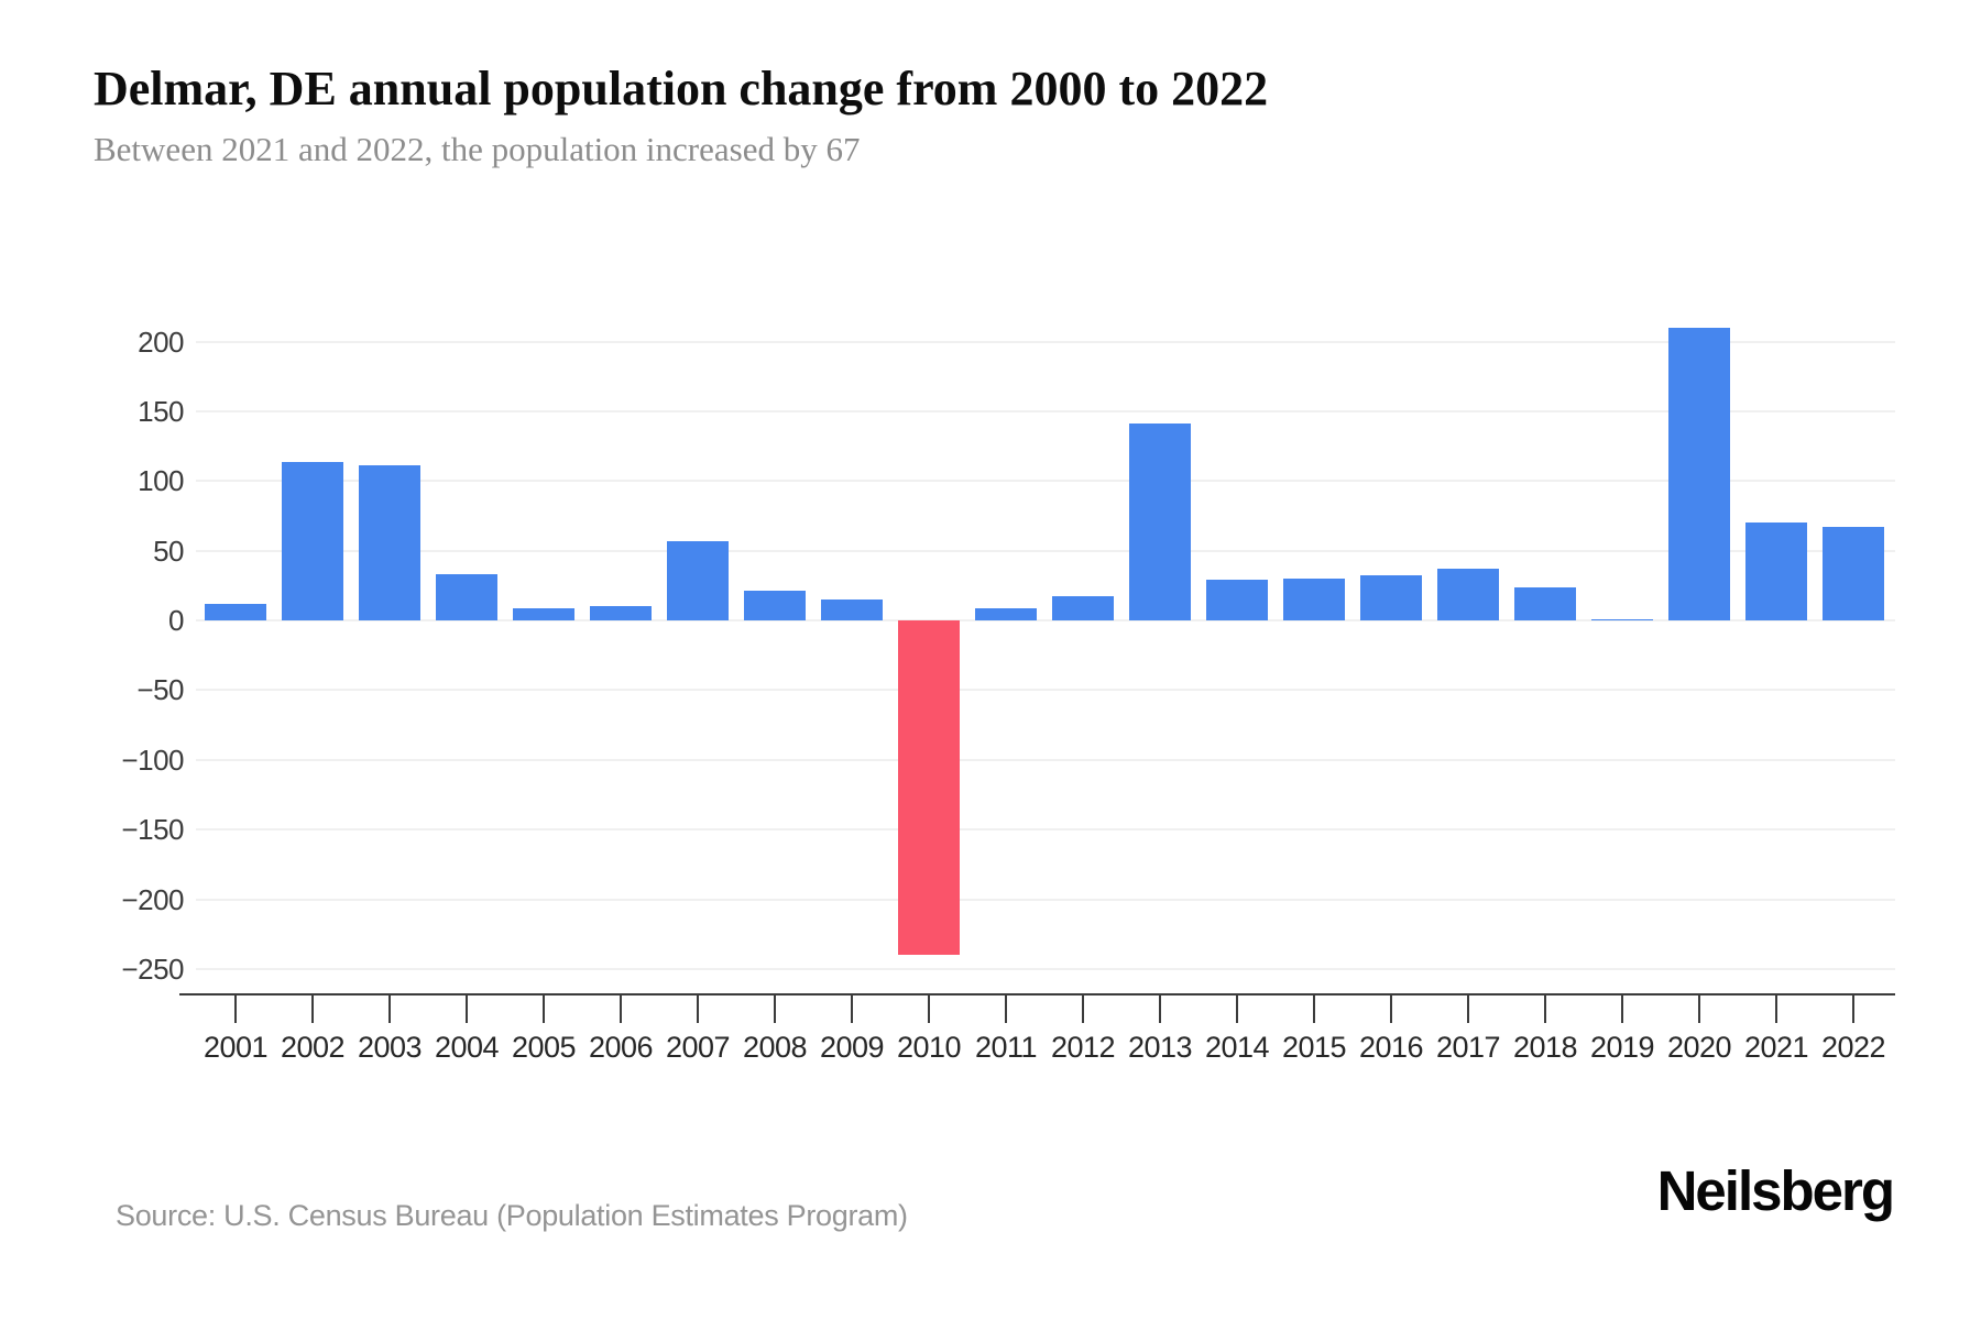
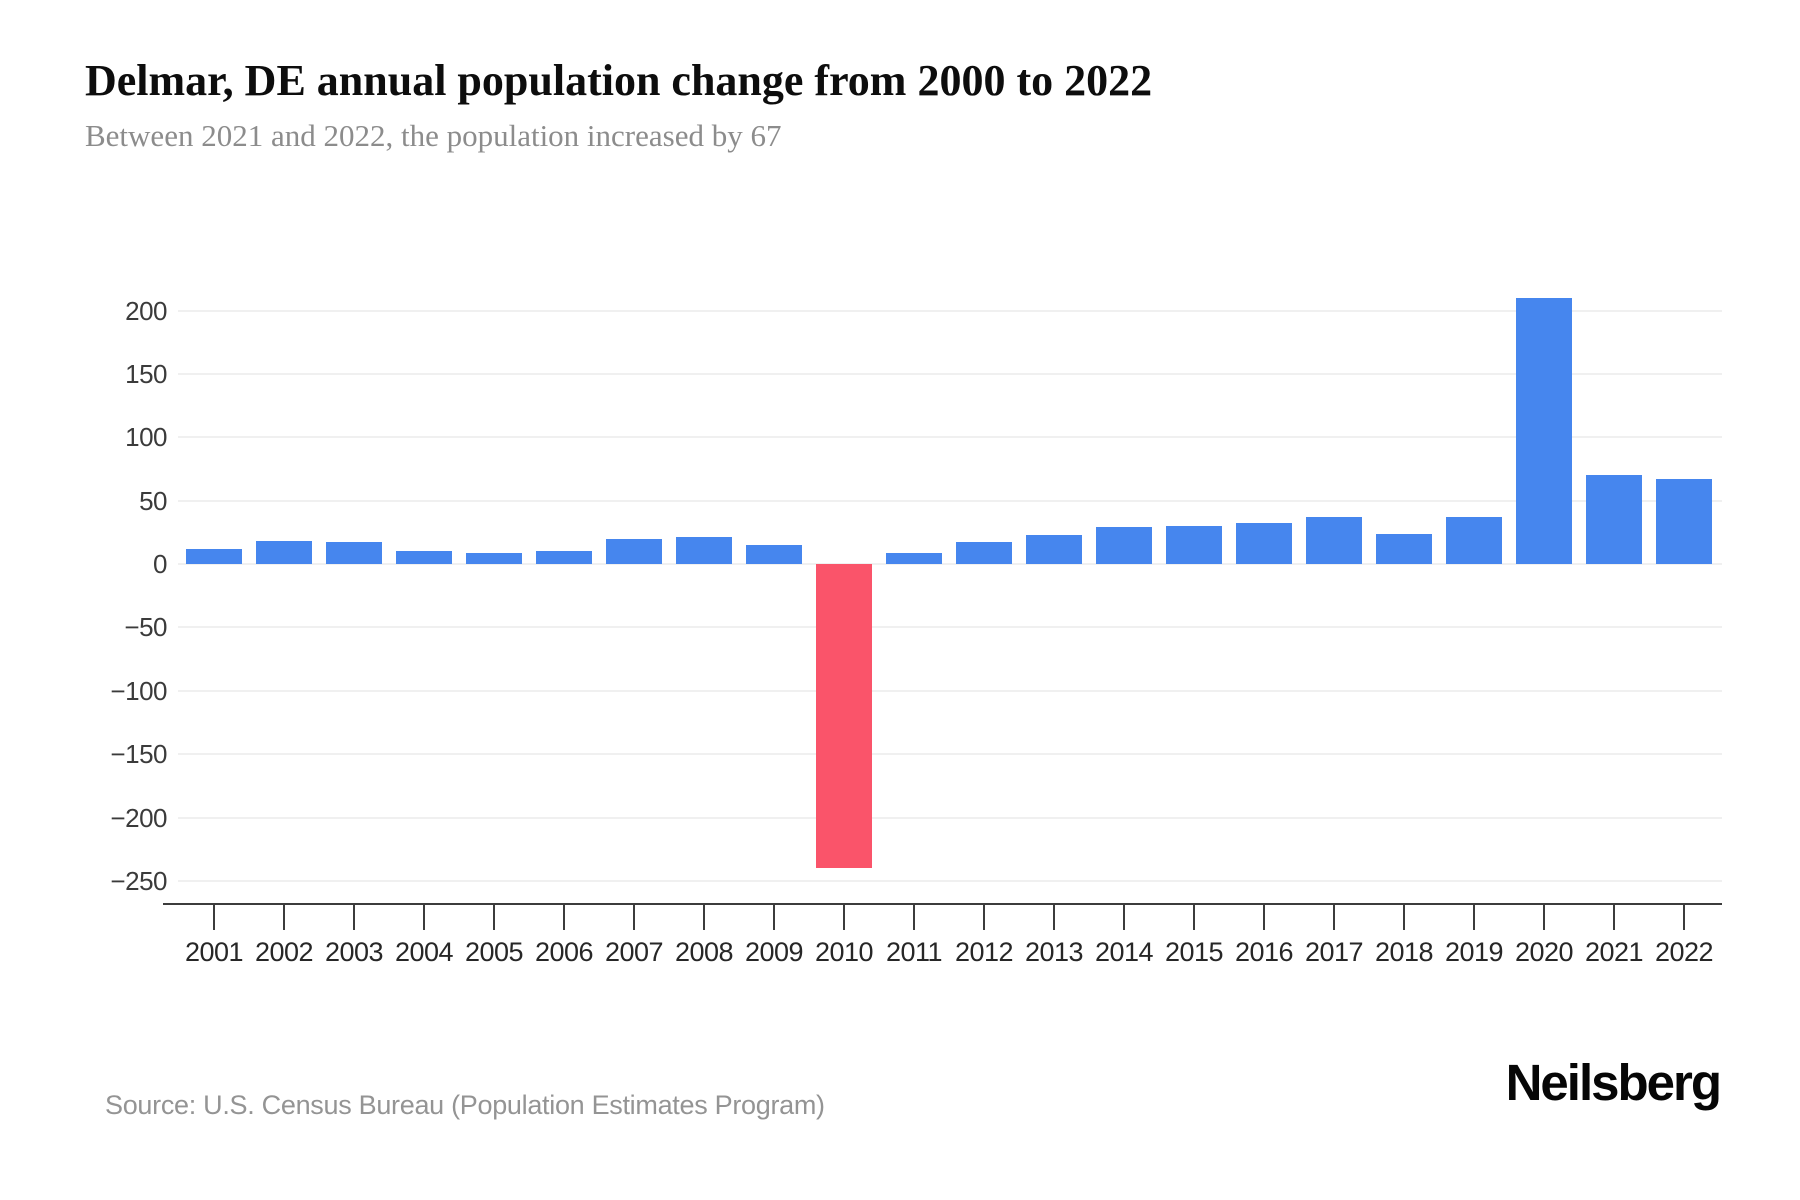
2002: 114 -> 18
2003: 111 -> 17
2004: 33 -> 10
2007: 57 -> 20
2013: 141 -> 23
2019: 1 -> 37
